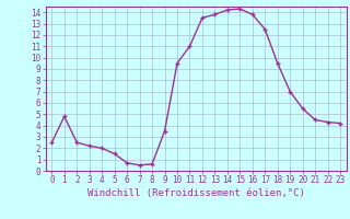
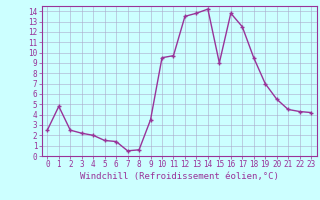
6: 0.7 -> 1.4
11: 11.0 -> 9.7
15: 14.3 -> 9.0
